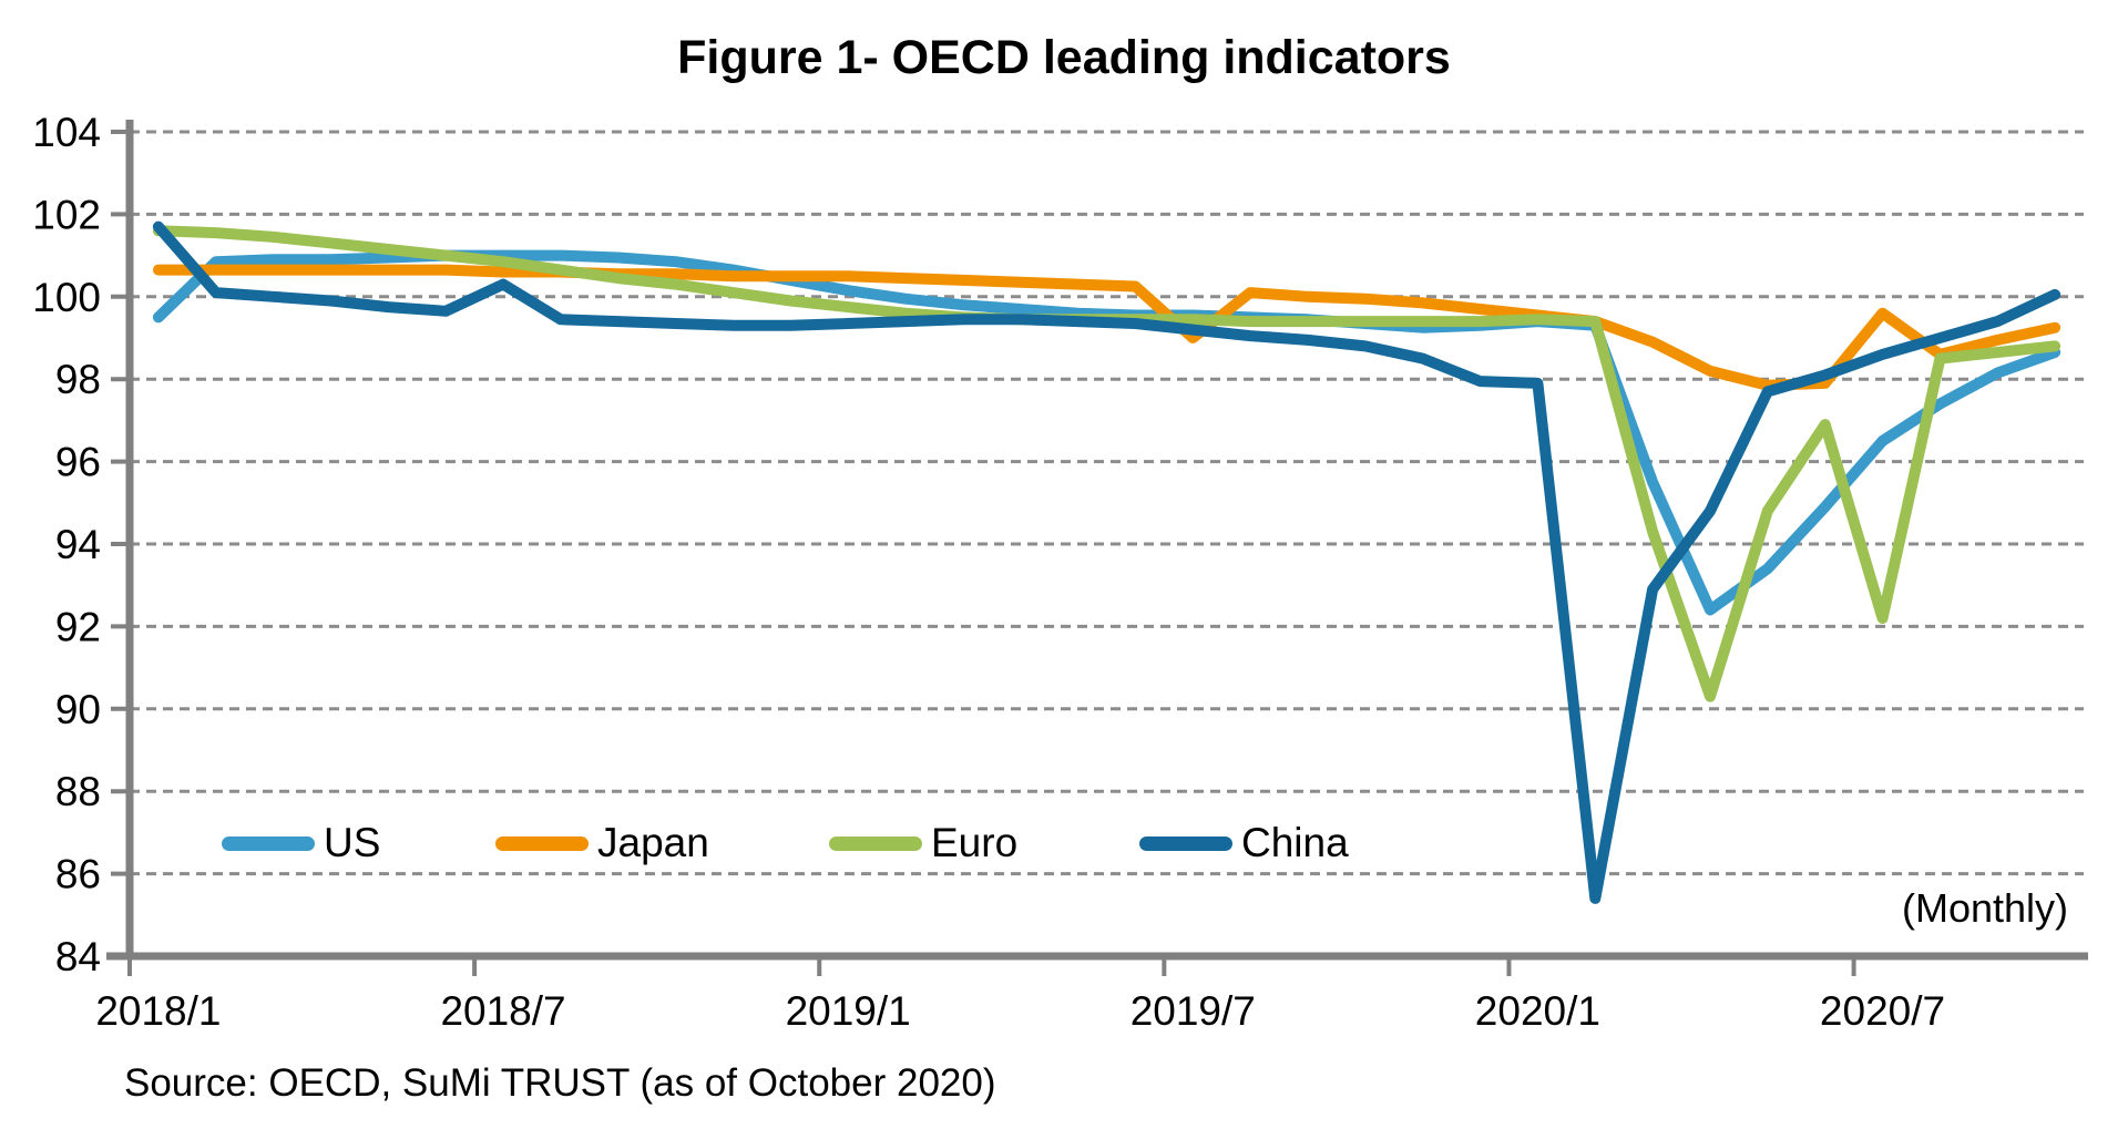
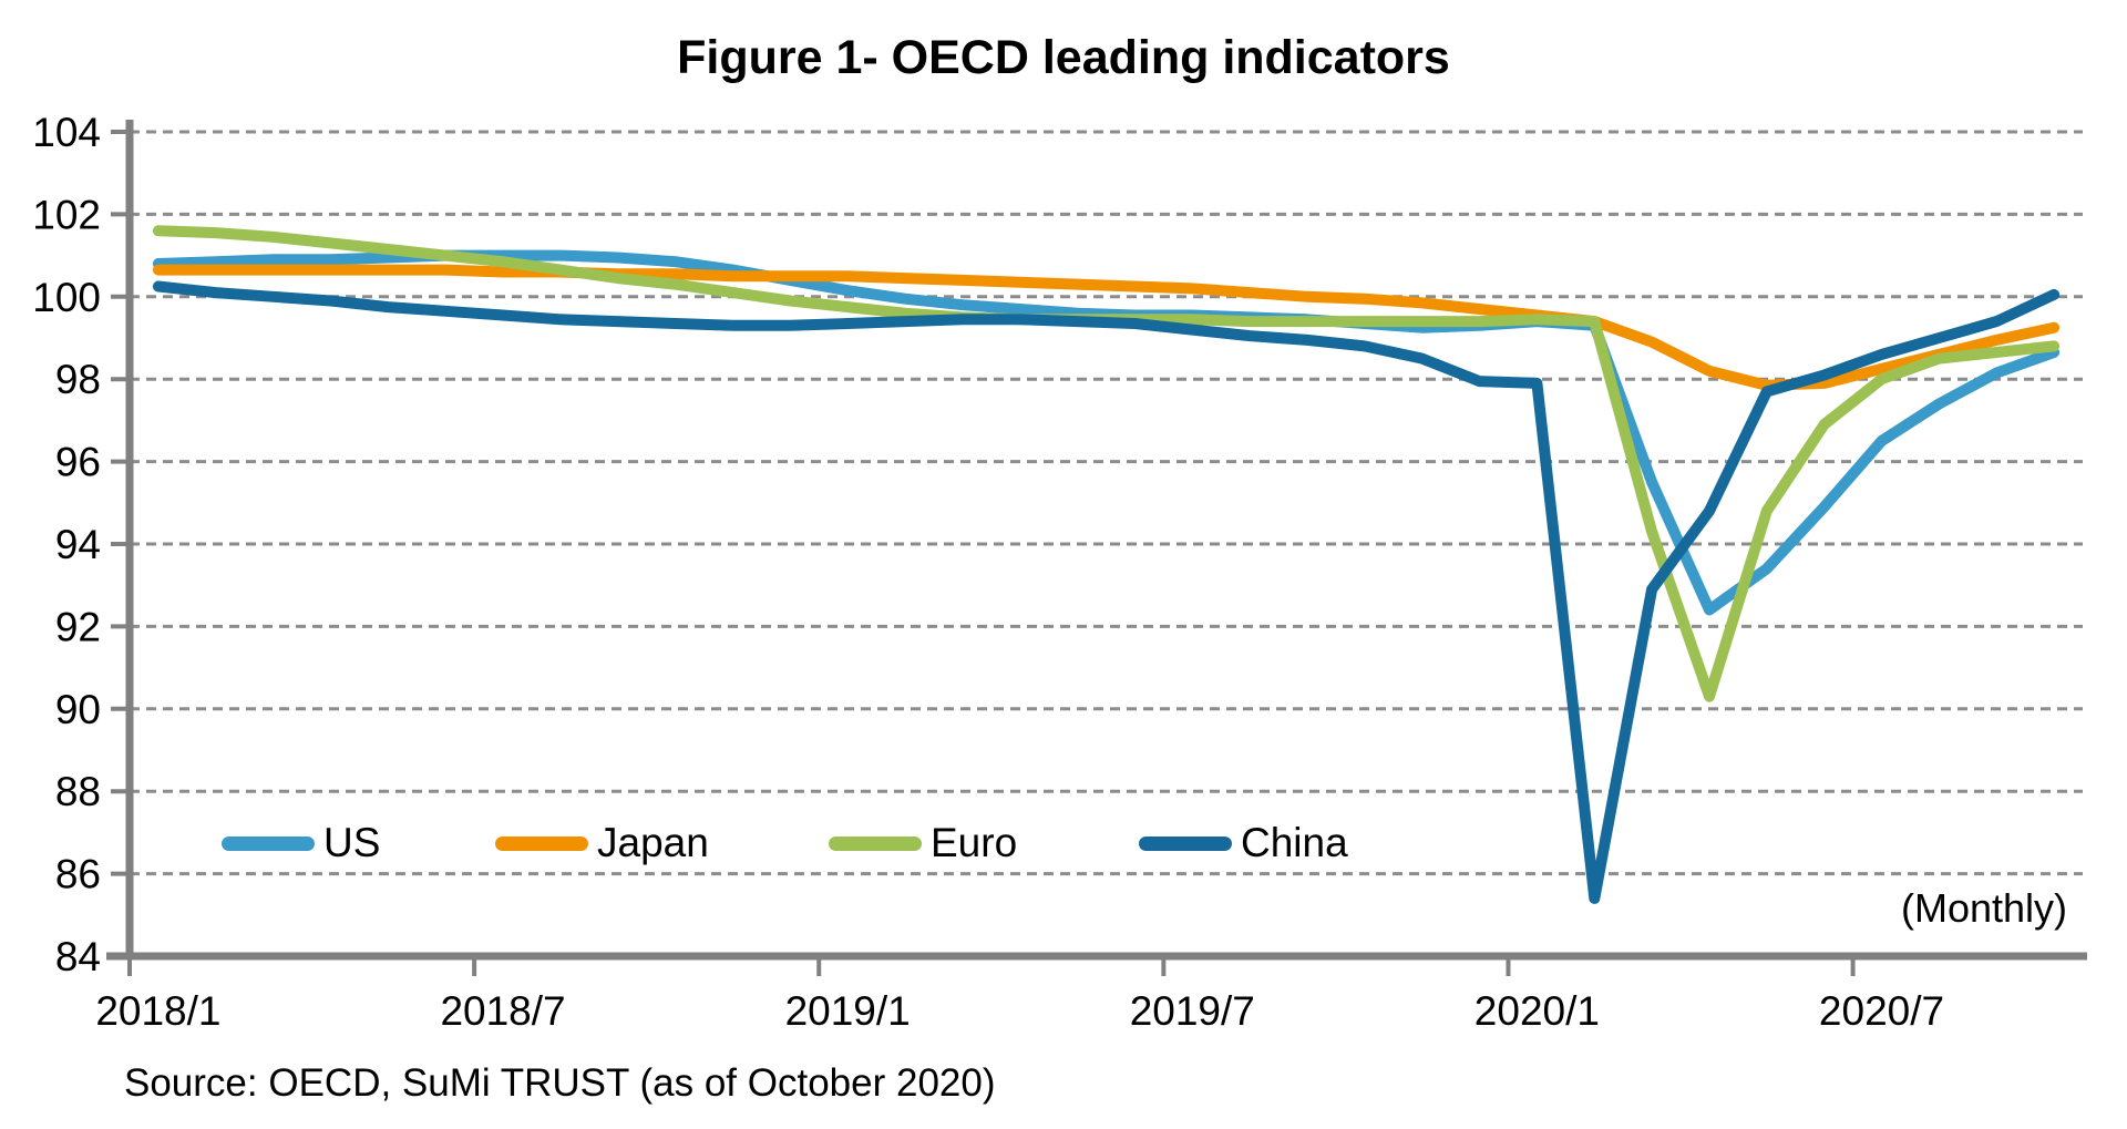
US/2018/1: 99.5 -> 100.8
China/2018/1: 101.7 -> 100.2
China/2018/7: 100.3 -> 99.5
Japan/2019/7: 99.0 -> 100.2
Japan/2020/7: 99.6 -> 98.2
Euro/2020/7: 92.2 -> 98.0
